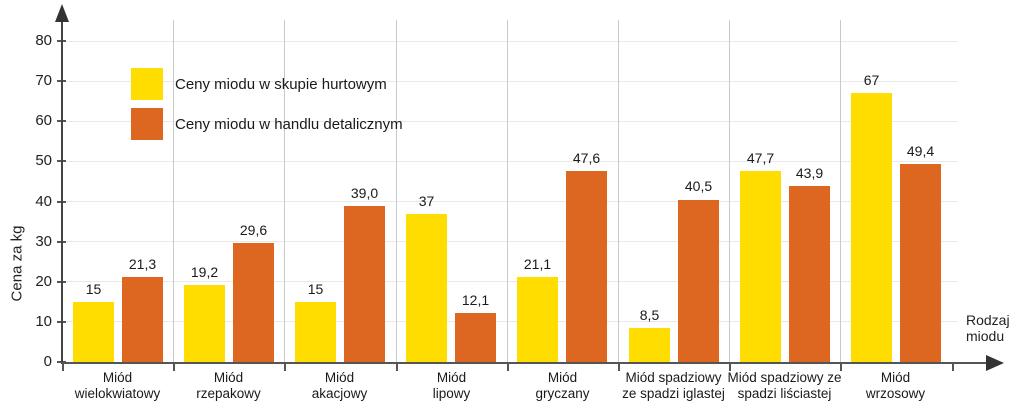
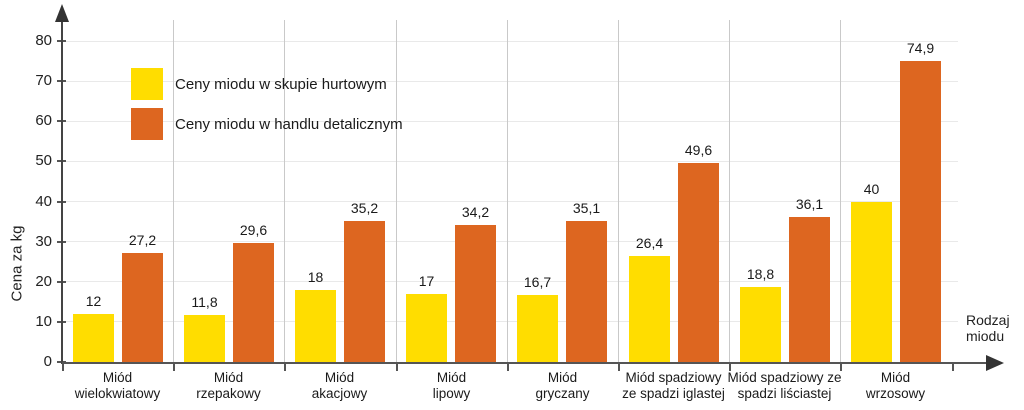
Ceny miodu w skupie hurtowym/Miód wielokwiatowy: 15 -> 12
Ceny miodu w handlu detalicznym/Miód wielokwiatowy: 21,3 -> 27,2
Ceny miodu w skupie hurtowym/Miód rzepakowy: 19,2 -> 11,8
Ceny miodu w skupie hurtowym/Miód akacjowy: 15 -> 18
Ceny miodu w handlu detalicznym/Miód akacjowy: 39,0 -> 35,2
Ceny miodu w skupie hurtowym/Miód lipowy: 37 -> 17
Ceny miodu w handlu detalicznym/Miód lipowy: 12,1 -> 34,2
Ceny miodu w skupie hurtowym/Miód gryczany: 21,1 -> 16,7
Ceny miodu w handlu detalicznym/Miód gryczany: 47,6 -> 35,1
Ceny miodu w skupie hurtowym/Miód spadziowy ze spadzi iglastej: 8,5 -> 26,4
Ceny miodu w handlu detalicznym/Miód spadziowy ze spadzi iglastej: 40,5 -> 49,6
Ceny miodu w skupie hurtowym/Miód spadziowy ze spadzi liściastej: 47,7 -> 18,8
Ceny miodu w handlu detalicznym/Miód spadziowy ze spadzi liściastej: 43,9 -> 36,1
Ceny miodu w skupie hurtowym/Miód wrzosowy: 67 -> 40
Ceny miodu w handlu detalicznym/Miód wrzosowy: 49,4 -> 74,9
